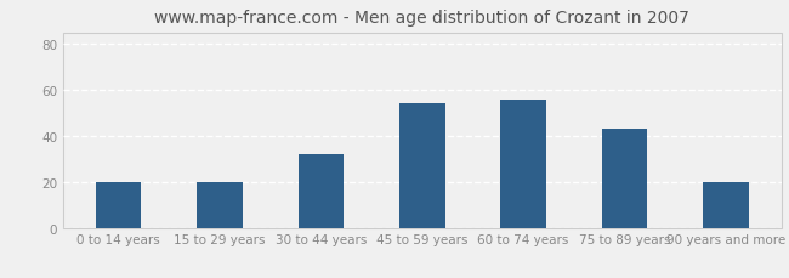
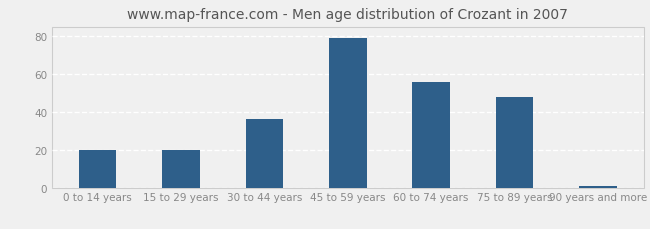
30 to 44 years: 32 -> 36
45 to 59 years: 54 -> 79
75 to 89 years: 43 -> 48
90 years and more: 20 -> 1
